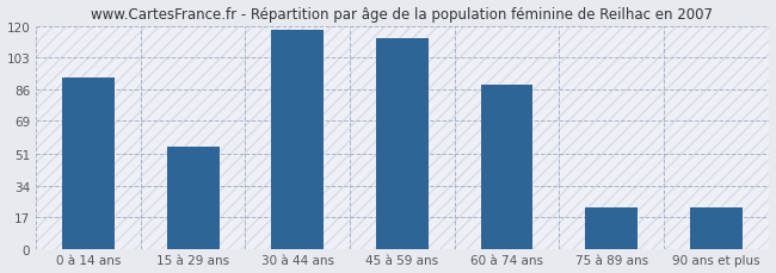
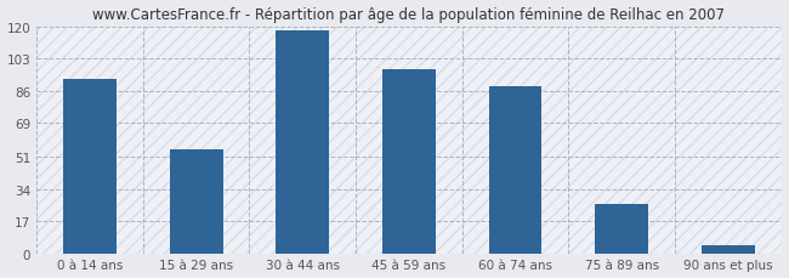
45 à 59 ans: 113 -> 97
75 à 89 ans: 22 -> 26
90 ans et plus: 22 -> 4
